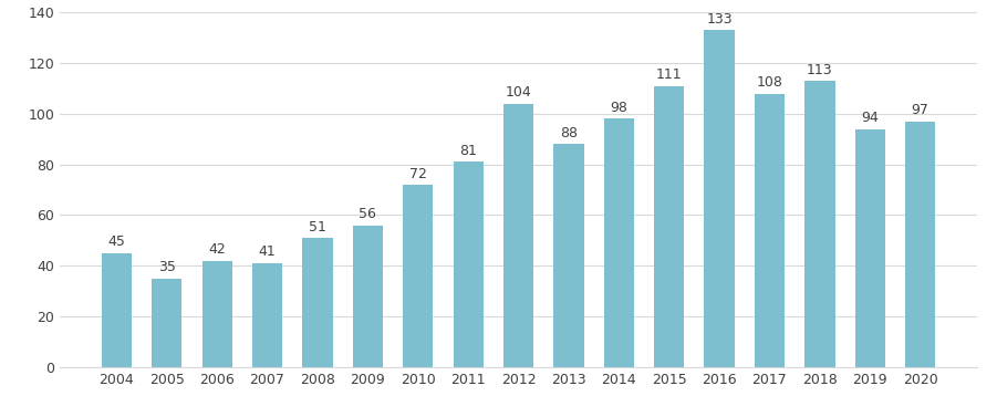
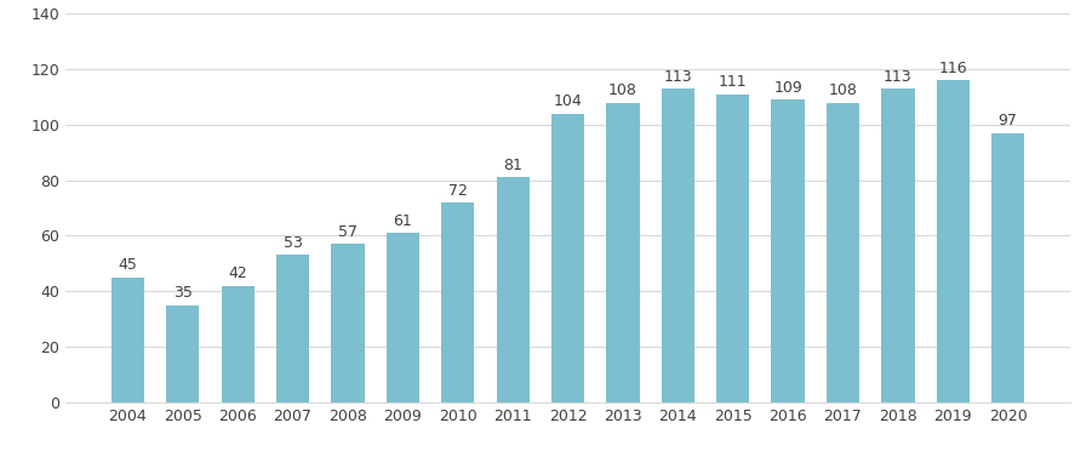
2007: 41 -> 53
2008: 51 -> 57
2009: 56 -> 61
2013: 88 -> 108
2014: 98 -> 113
2016: 133 -> 109
2019: 94 -> 116
